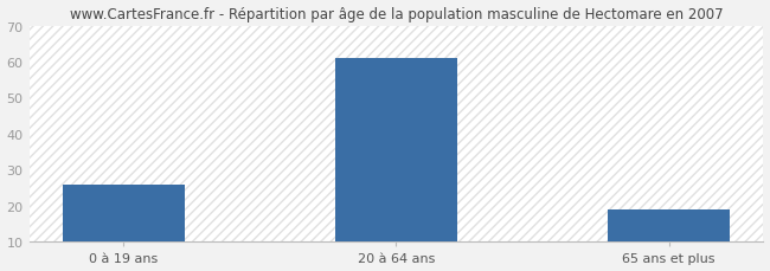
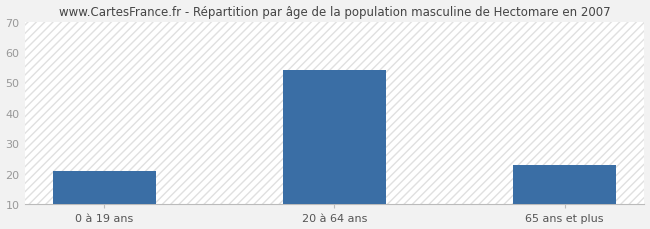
0 à 19 ans: 26 -> 21
20 à 64 ans: 61 -> 54
65 ans et plus: 19 -> 23
